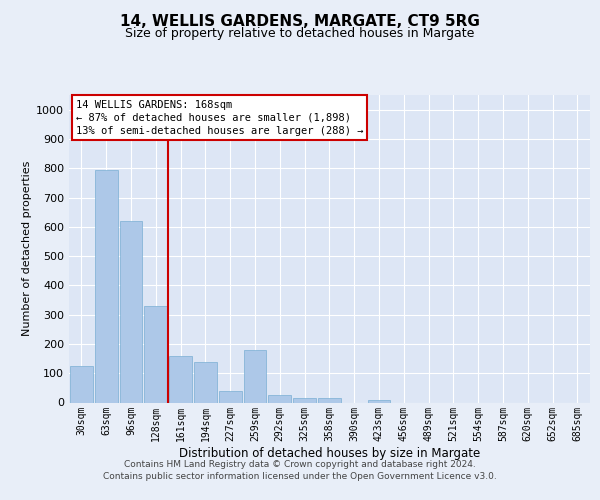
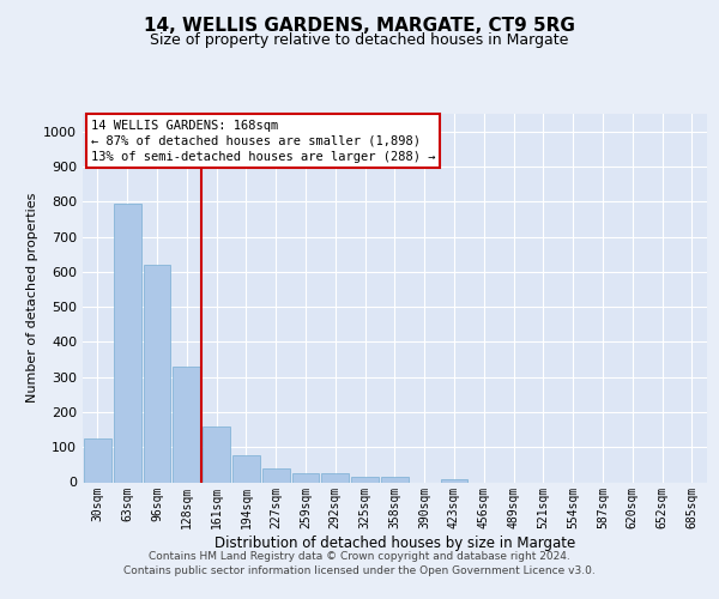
194sqm: 140 -> 77
259sqm: 180 -> 27
